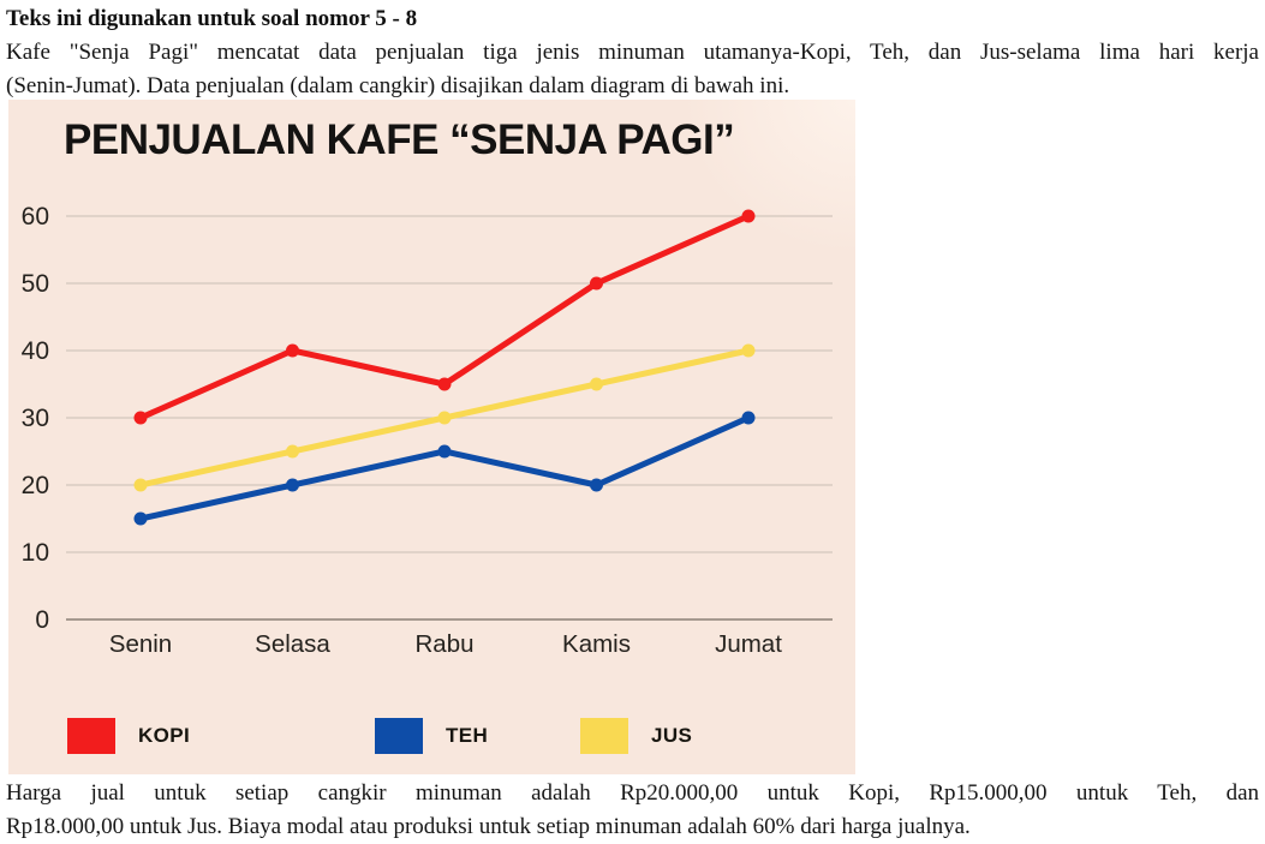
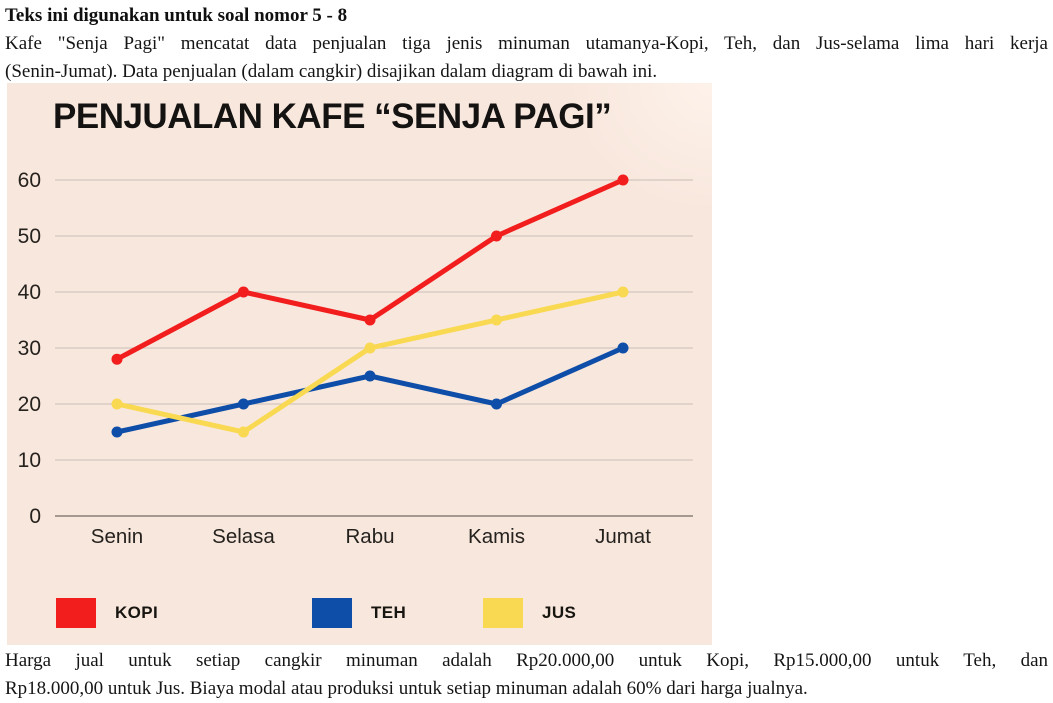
KOPI/Senin: 30 -> 28
JUS/Selasa: 25 -> 15
